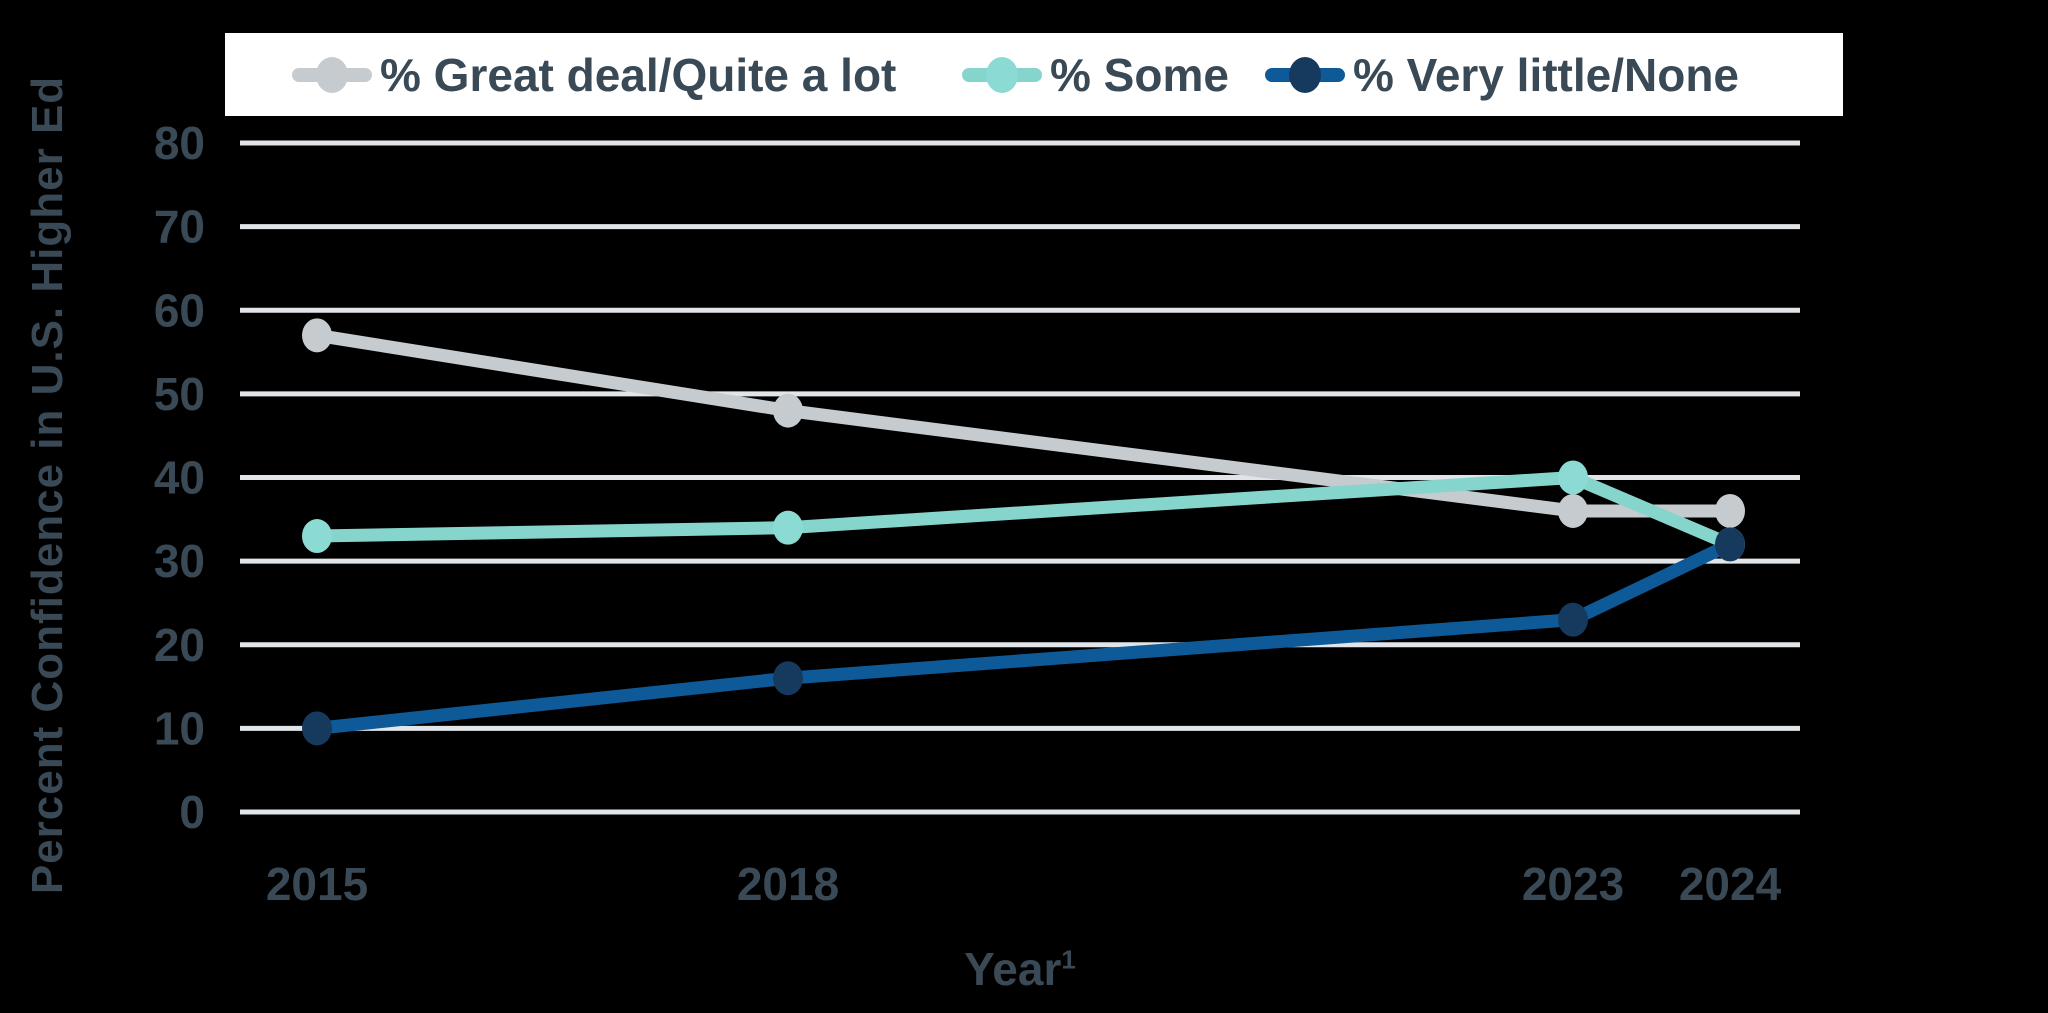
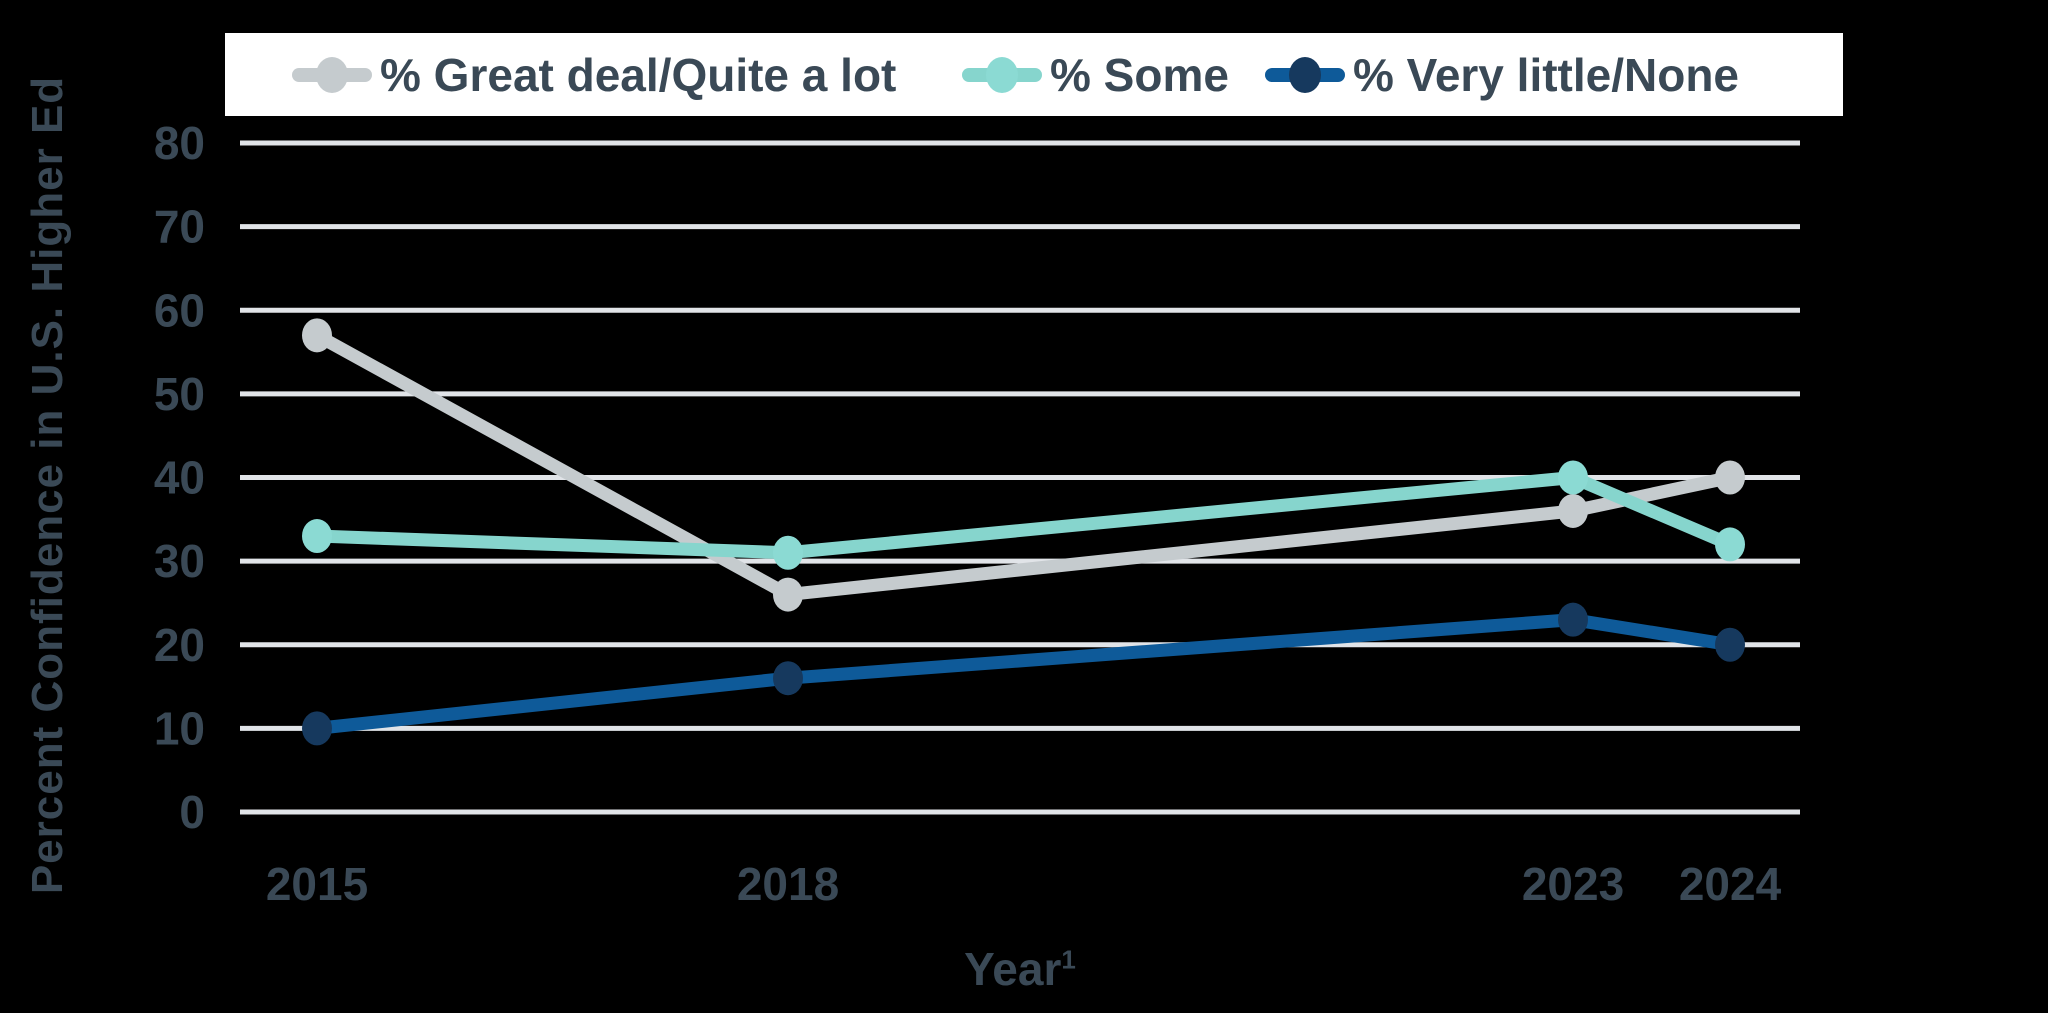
% Great deal/Quite a lot/2018: 48 -> 26
% Some/2018: 34 -> 31
% Great deal/Quite a lot/2024: 36 -> 40
% Very little/None/2024: 32 -> 20
